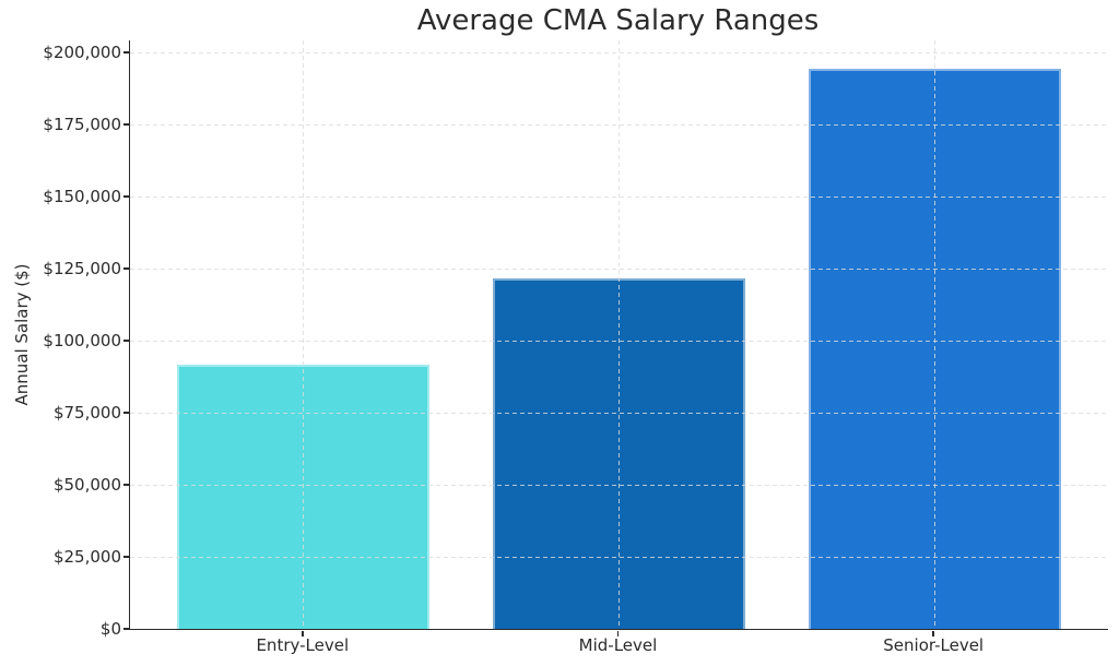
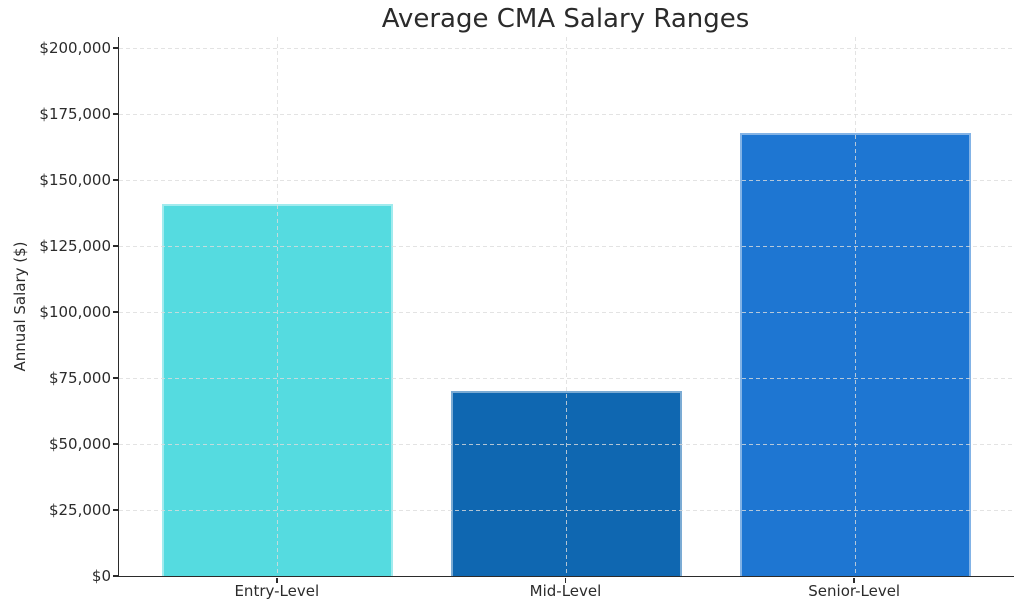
Entry-Level: $92000 -> $141000
Mid-Level: $122000 -> $70000
Senior-Level: $194000 -> $168000
